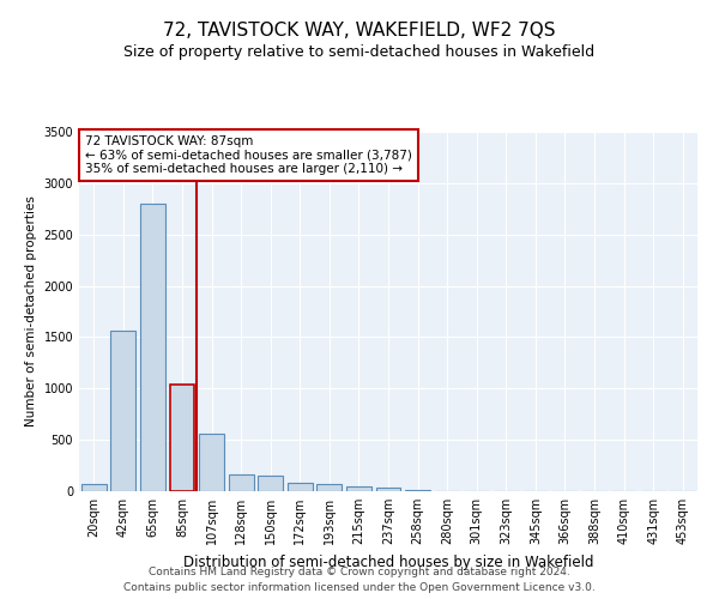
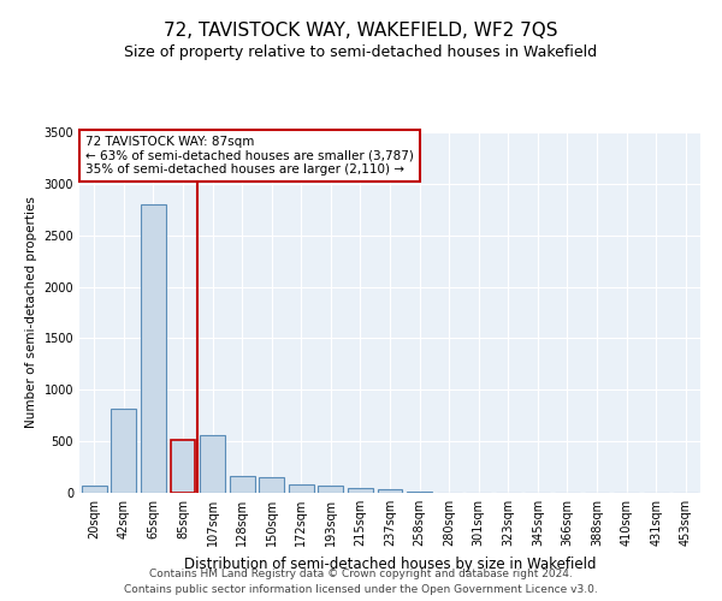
42sqm: 1560 -> 820
85sqm: 1040 -> 510
